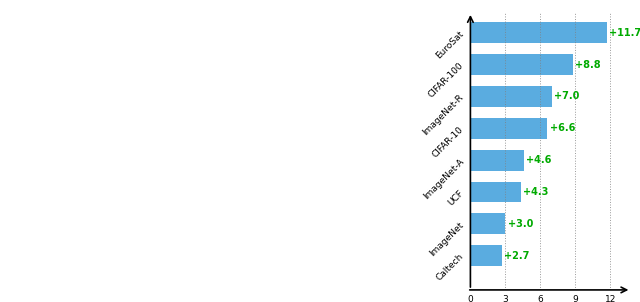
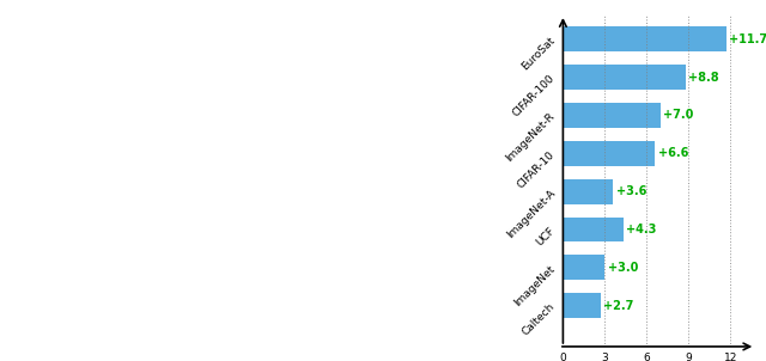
ImageNet-A: +4.6 -> +3.6
